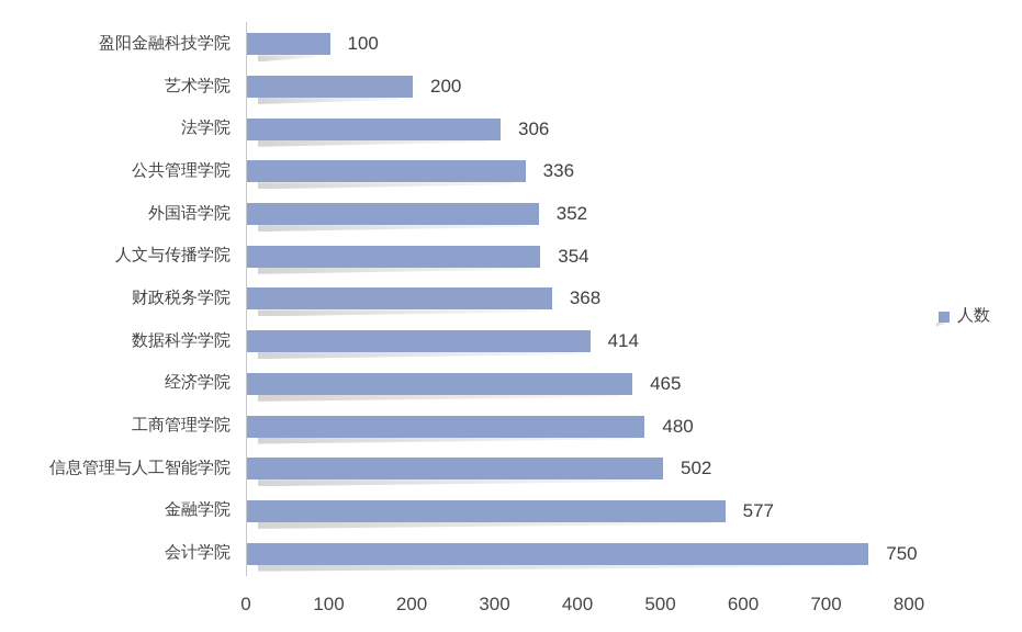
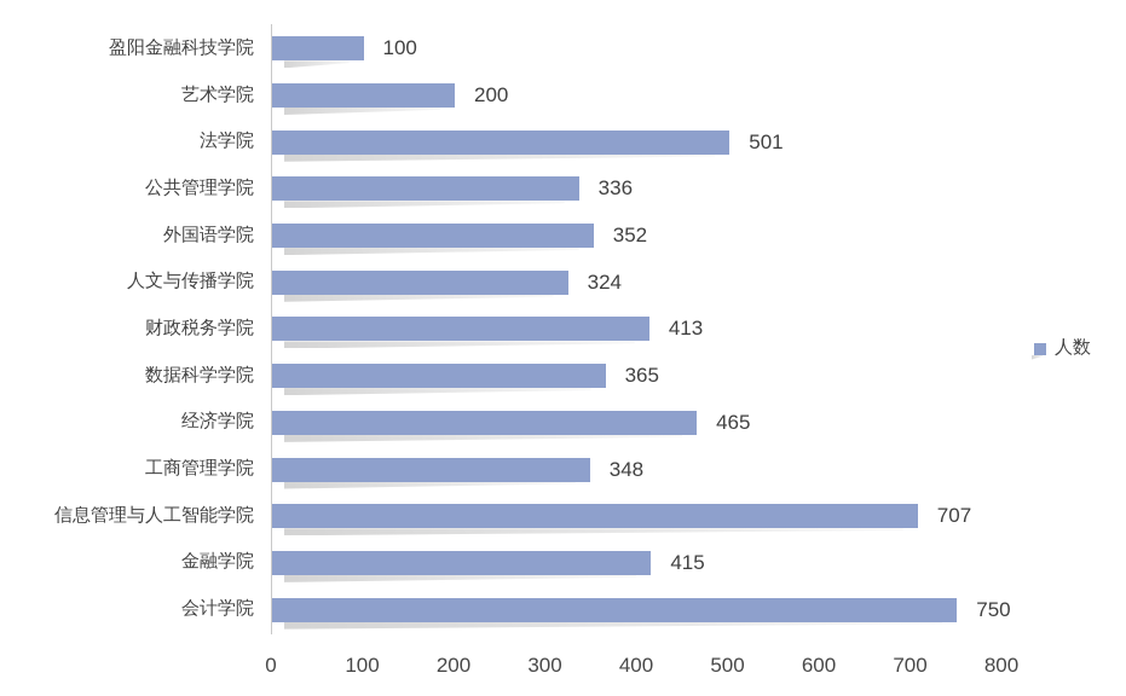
法学院: 306 -> 501
人文与传播学院: 354 -> 324
财政税务学院: 368 -> 413
数据科学学院: 414 -> 365
工商管理学院: 480 -> 348
信息管理与人工智能学院: 502 -> 707
金融学院: 577 -> 415
